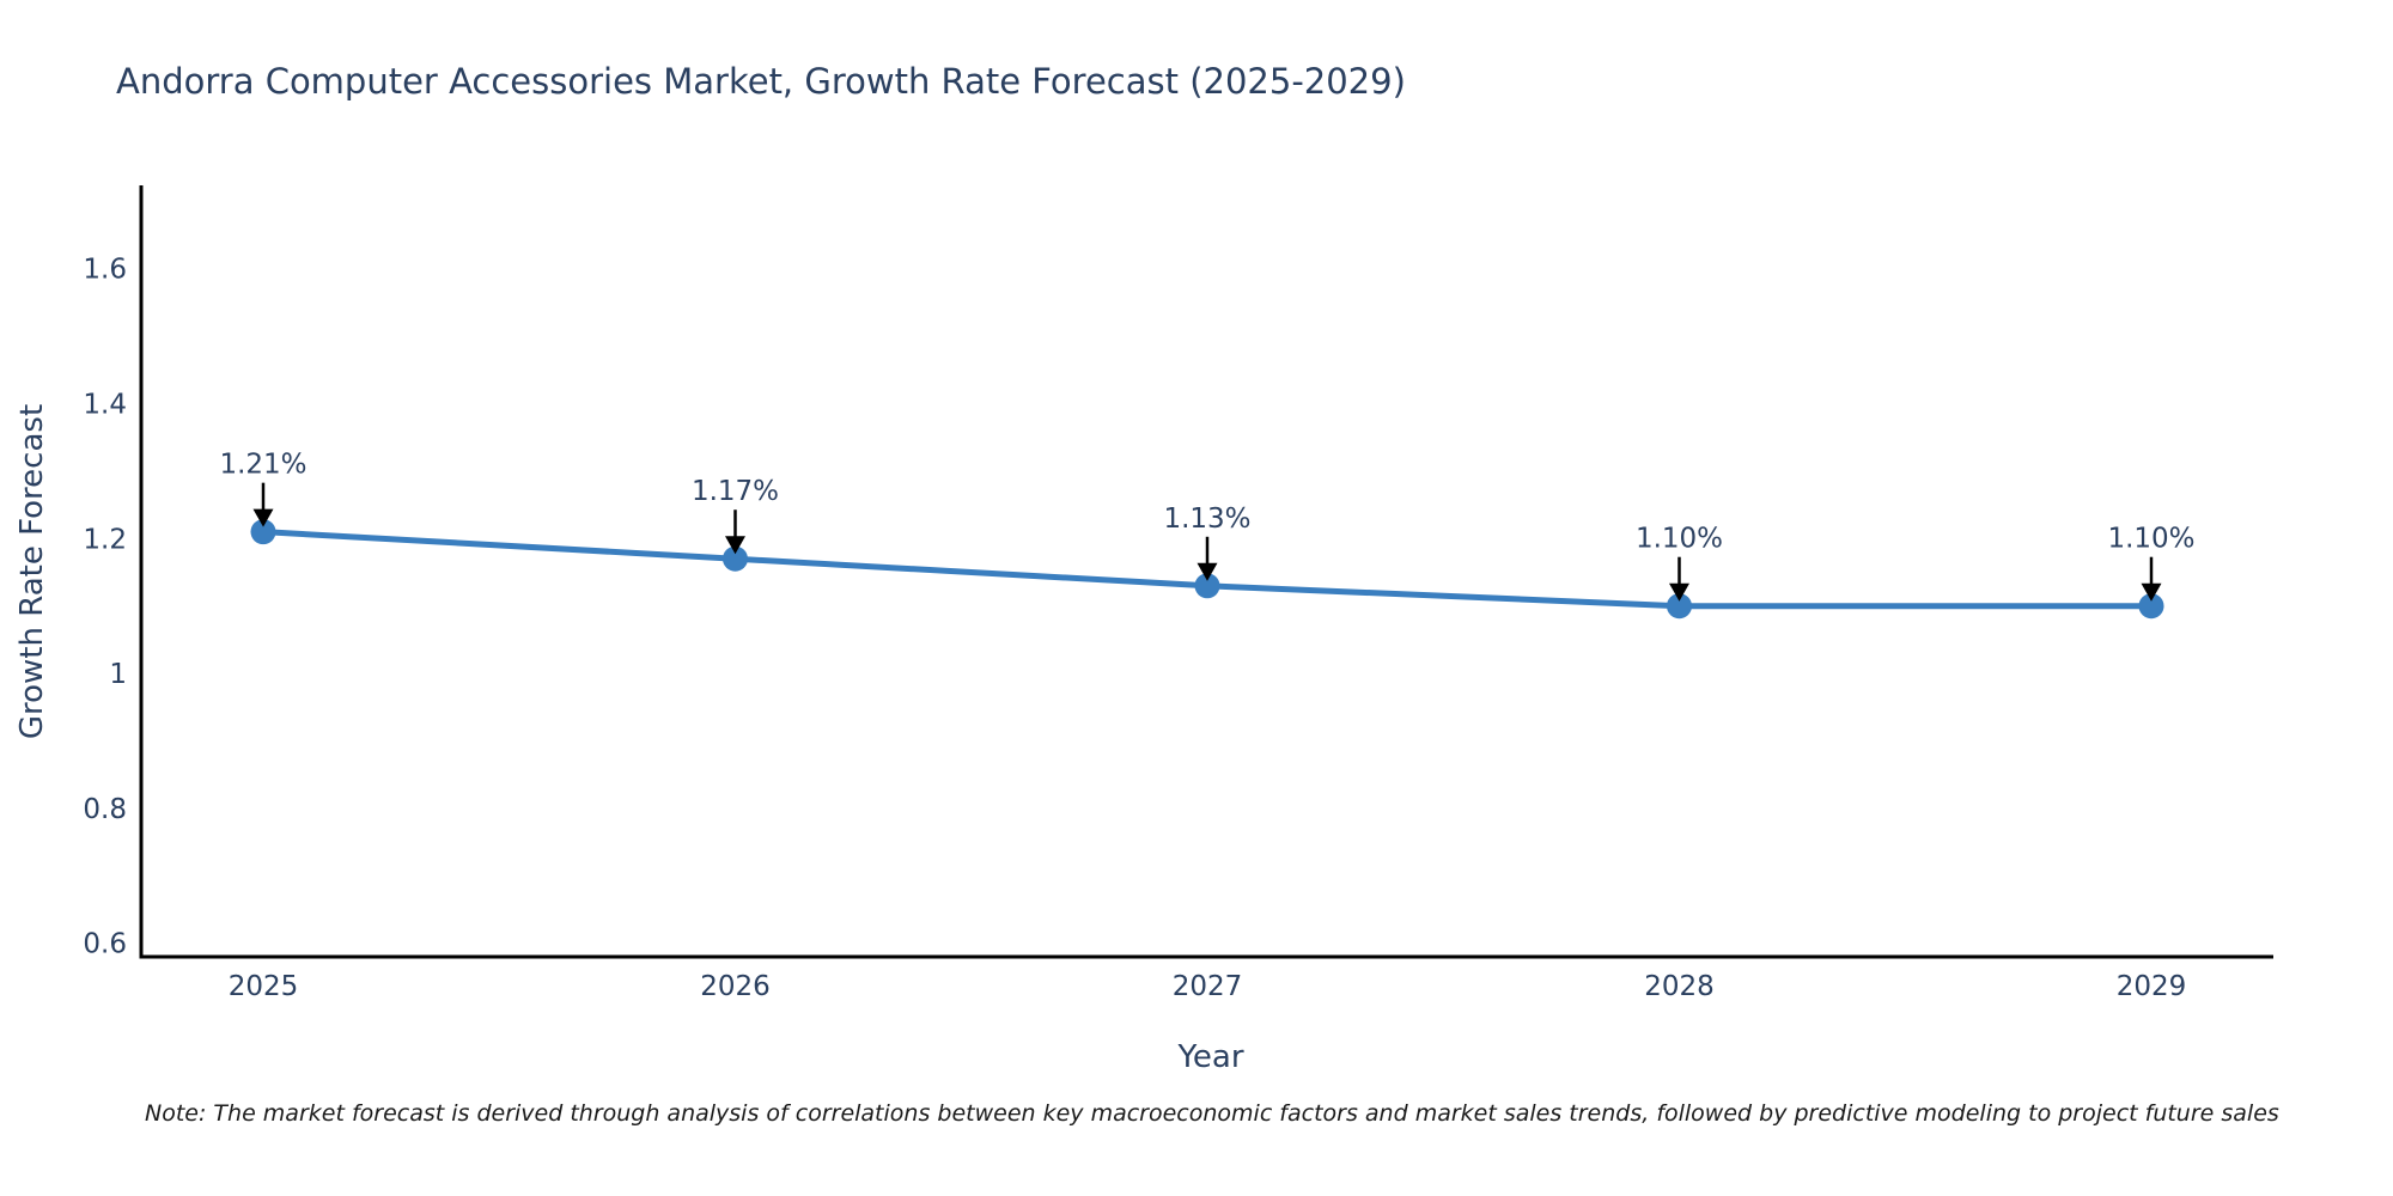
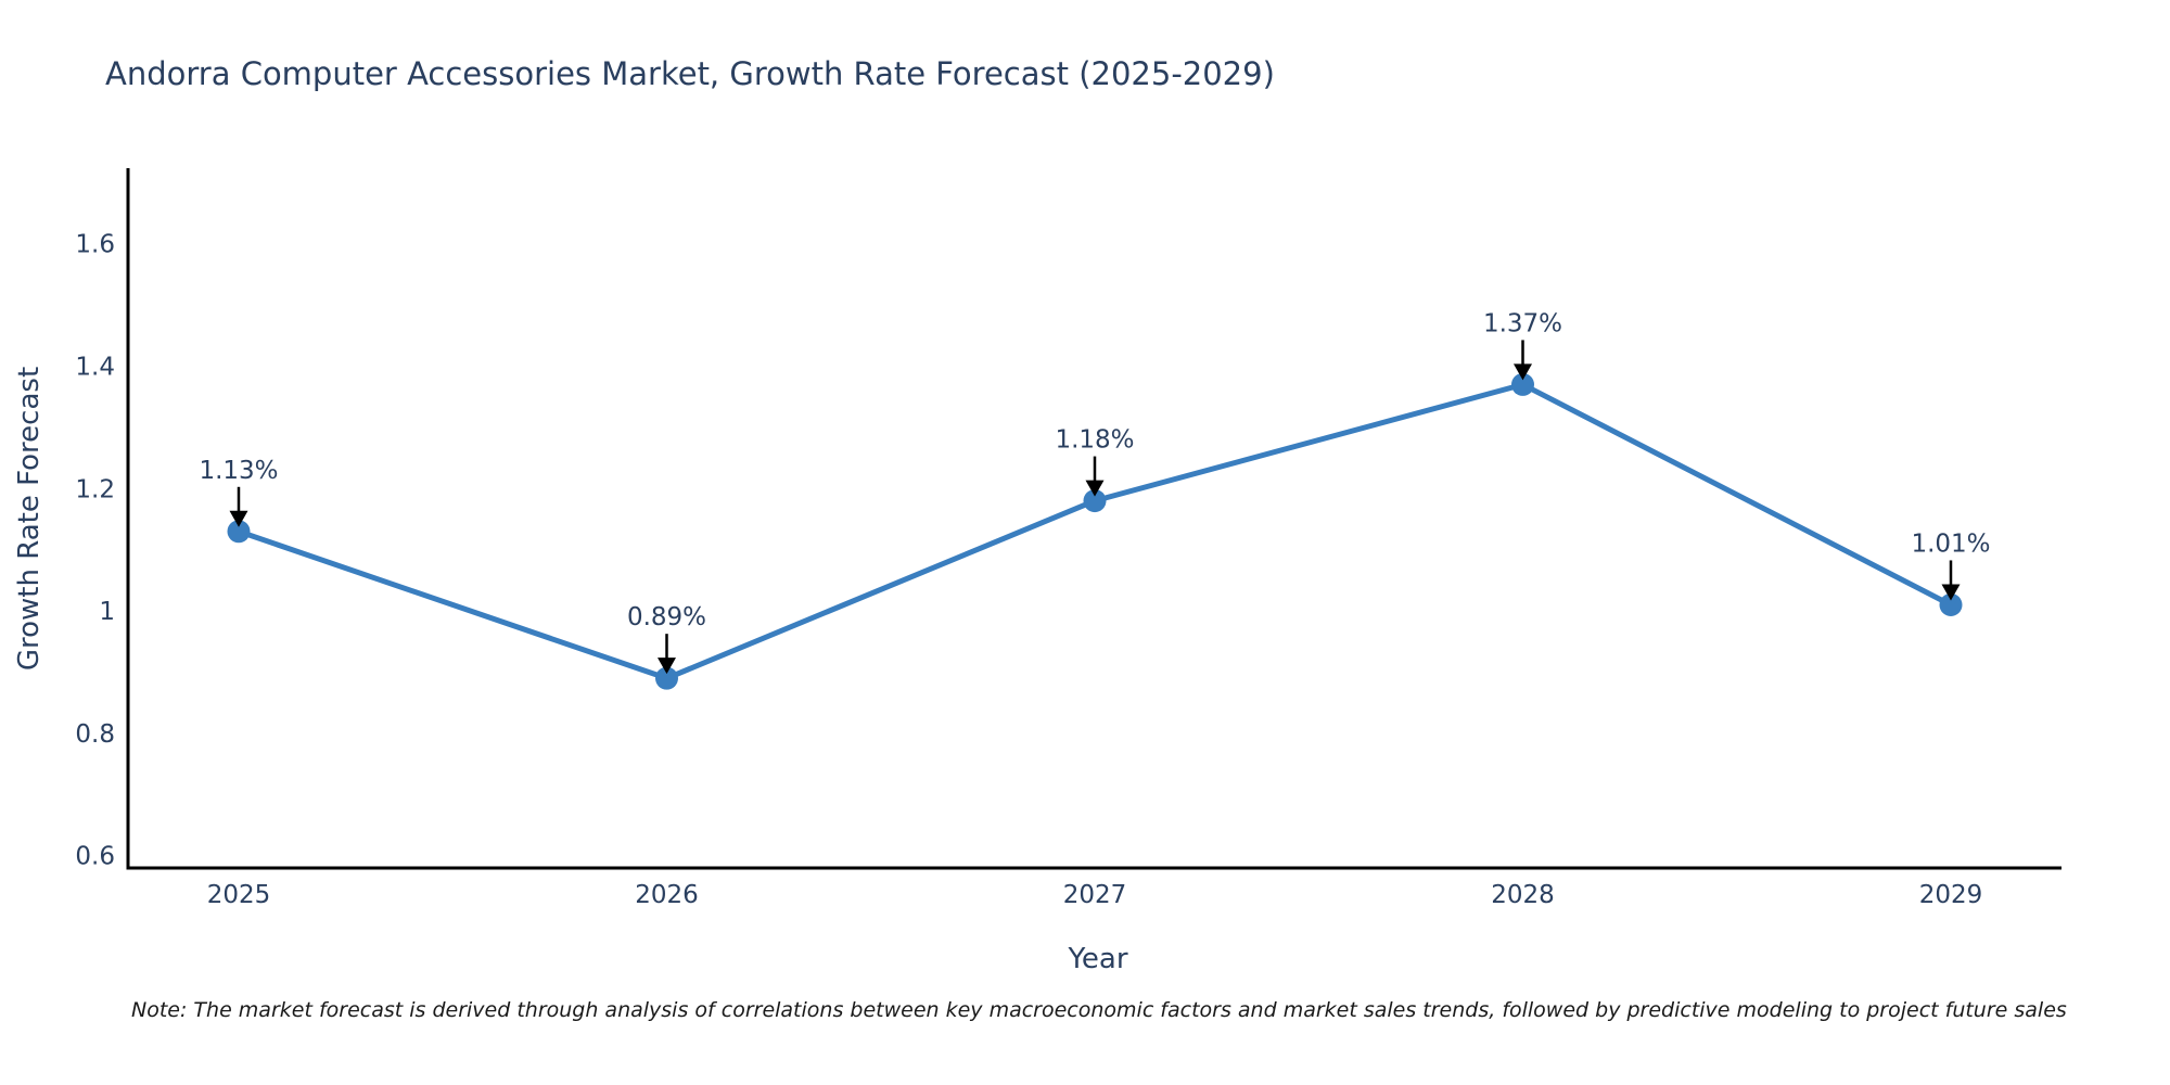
2025: 1.21% -> 1.13%
2026: 1.17% -> 0.89%
2027: 1.13% -> 1.18%
2028: 1.10% -> 1.37%
2029: 1.10% -> 1.01%
